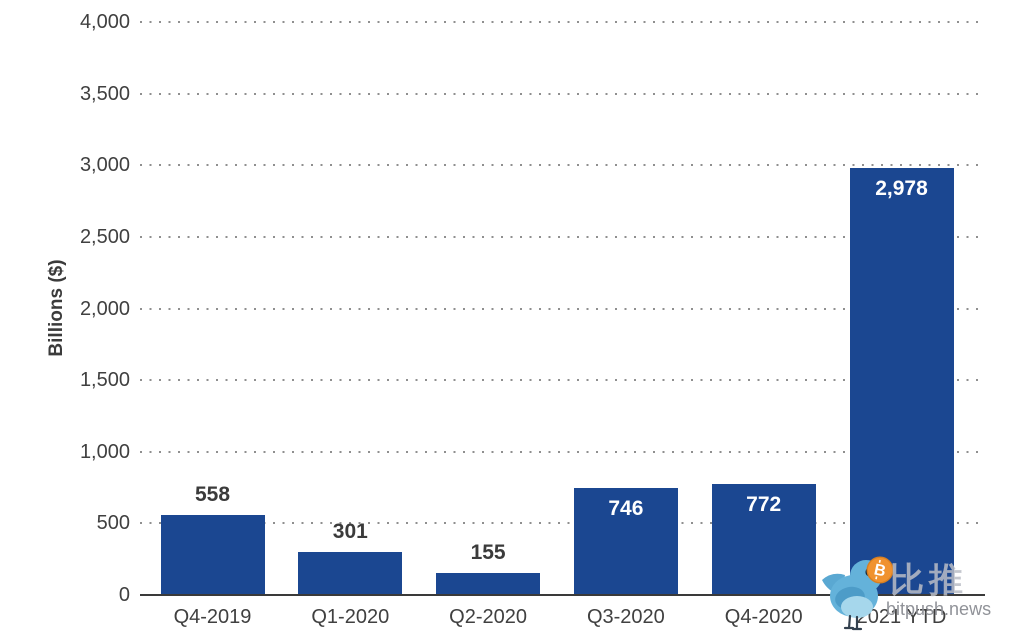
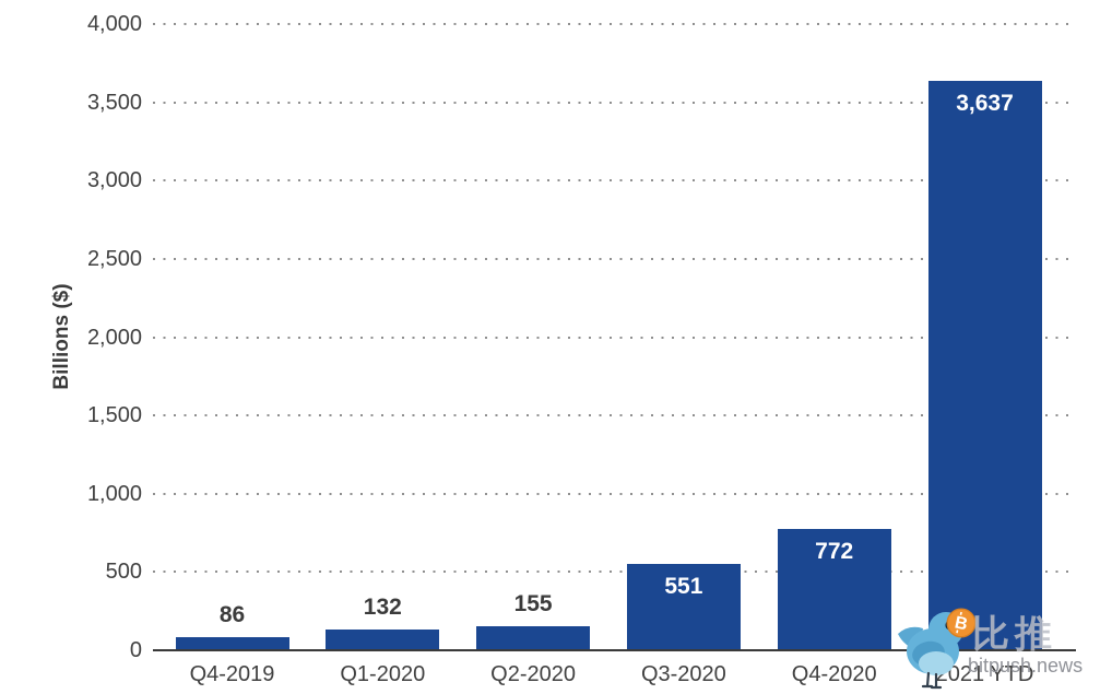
Q4-2019: 558 -> 86
Q1-2020: 301 -> 132
Q3-2020: 746 -> 551
2021 YTD: 2,978 -> 3,637
